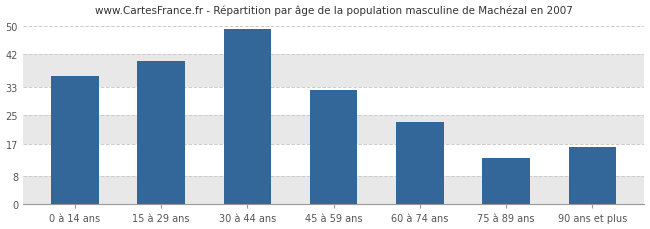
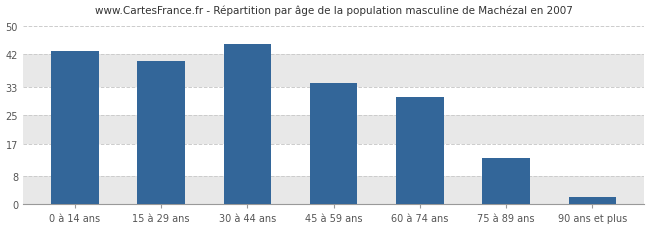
0 à 14 ans: 36 -> 43
30 à 44 ans: 49 -> 45
45 à 59 ans: 32 -> 34
60 à 74 ans: 23 -> 30
90 ans et plus: 16 -> 2
